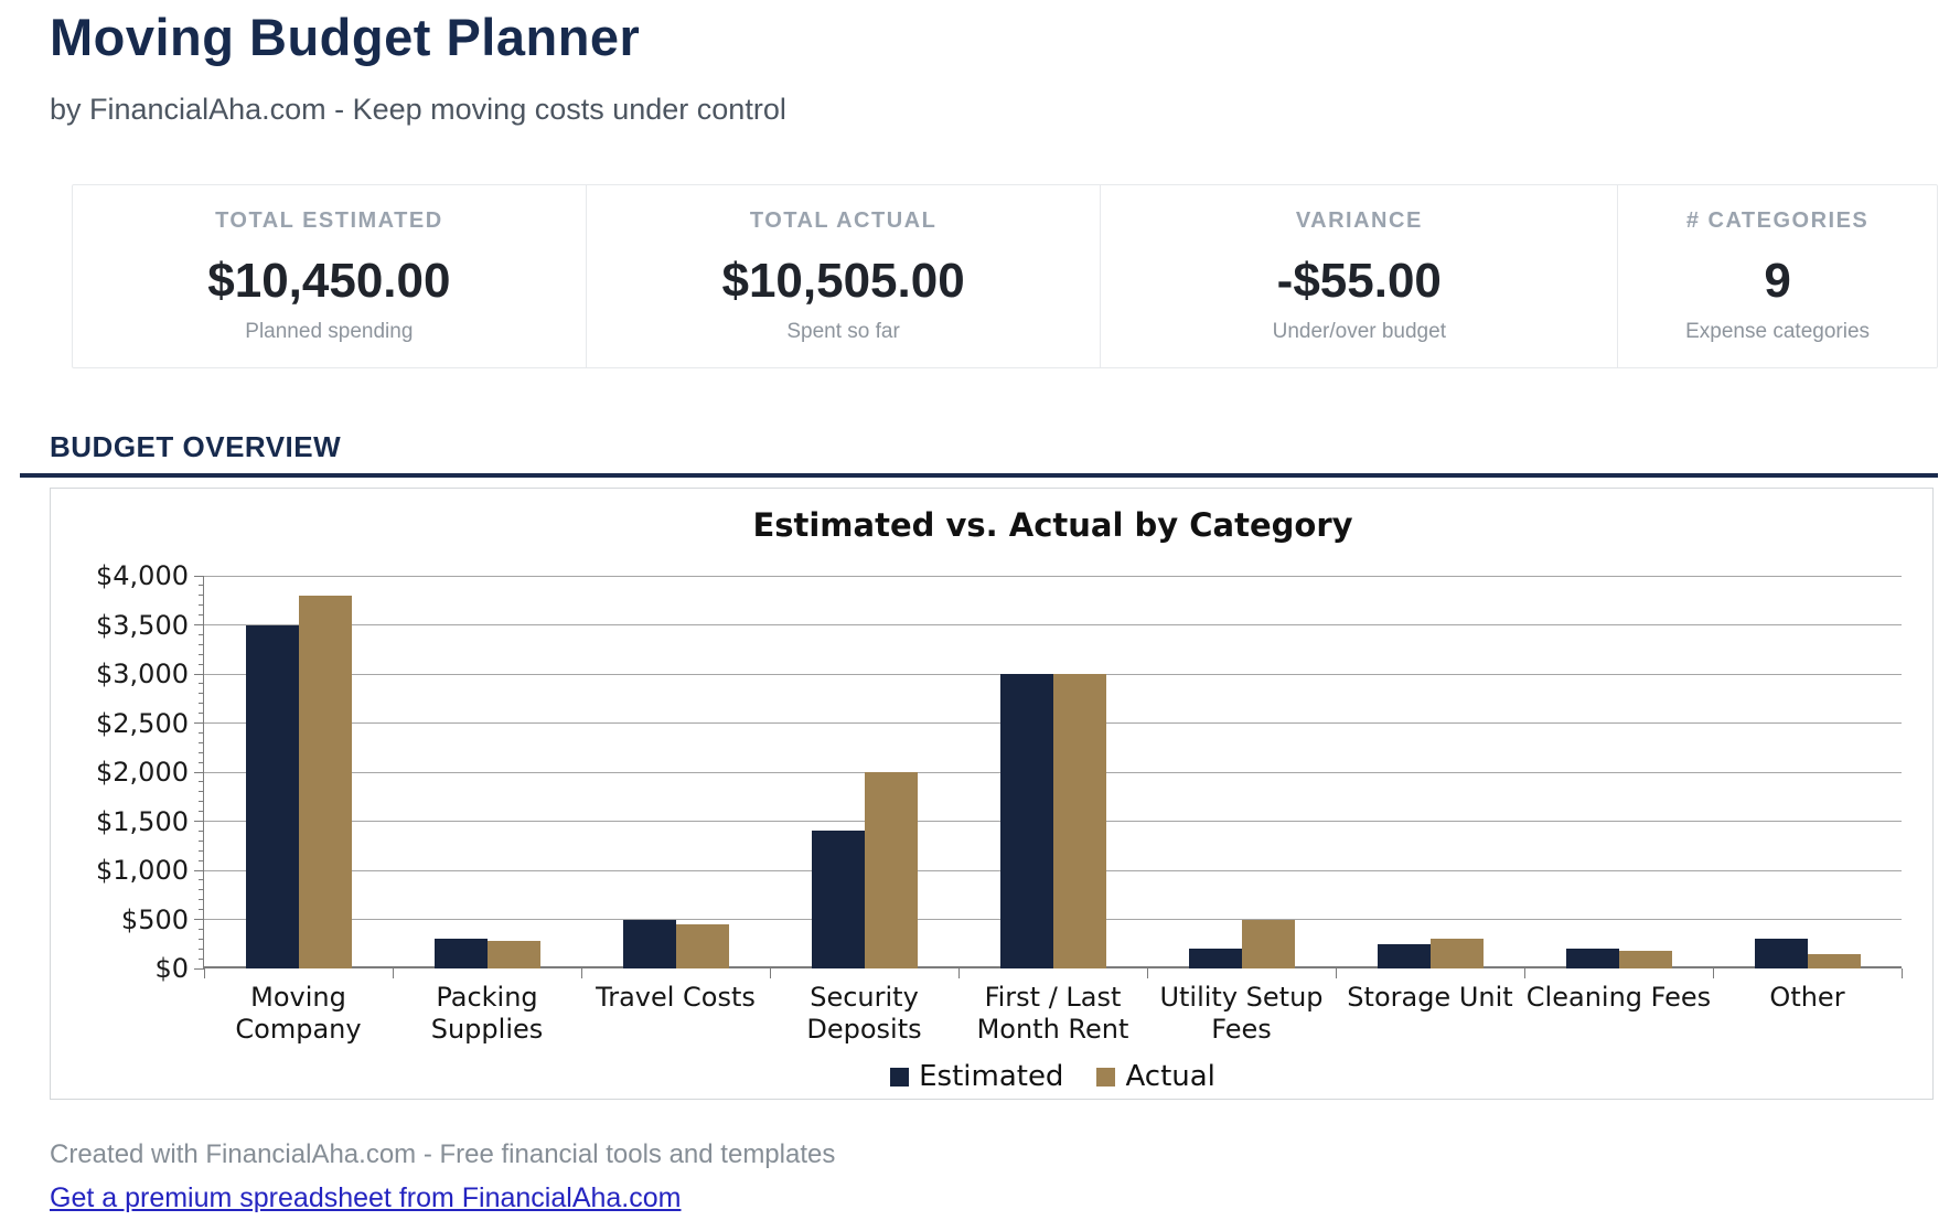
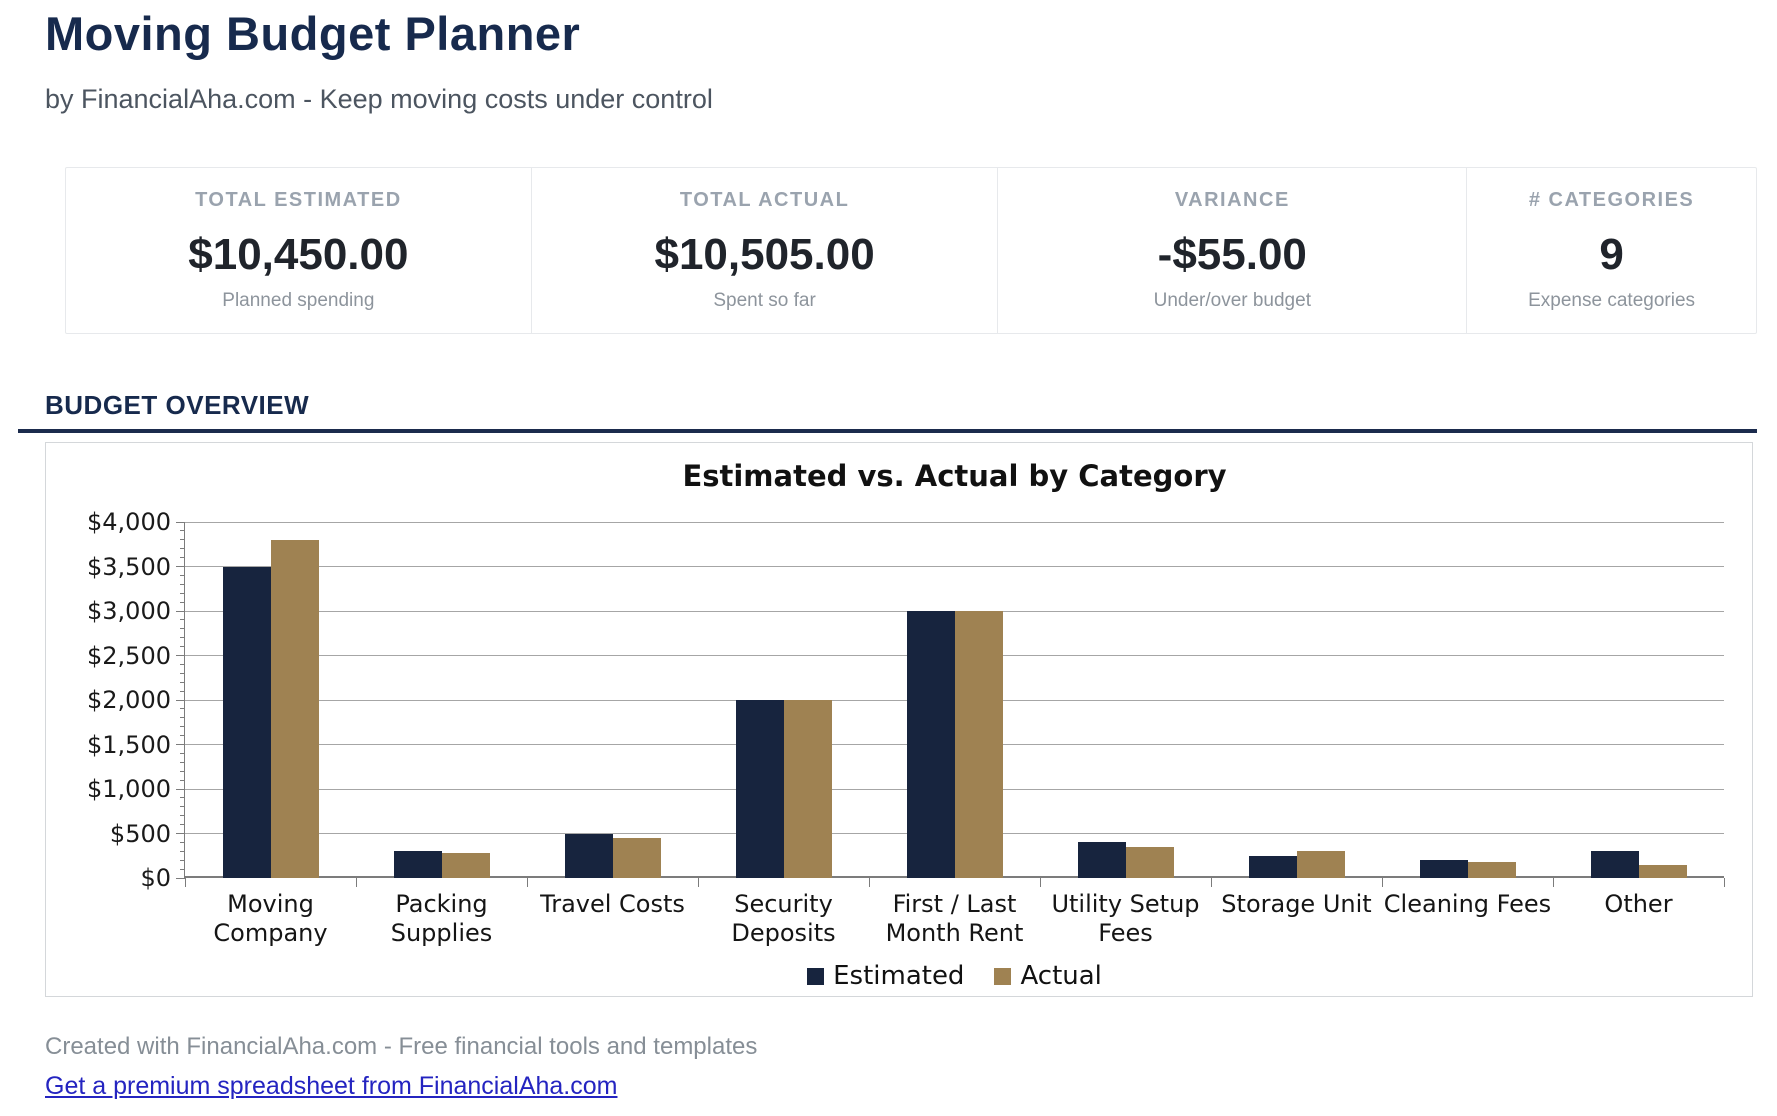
Estimated/Security Deposits: $1400 -> $2000
Estimated/Utility Setup Fees: $200 -> $400
Actual/Utility Setup Fees: $500 -> $400
